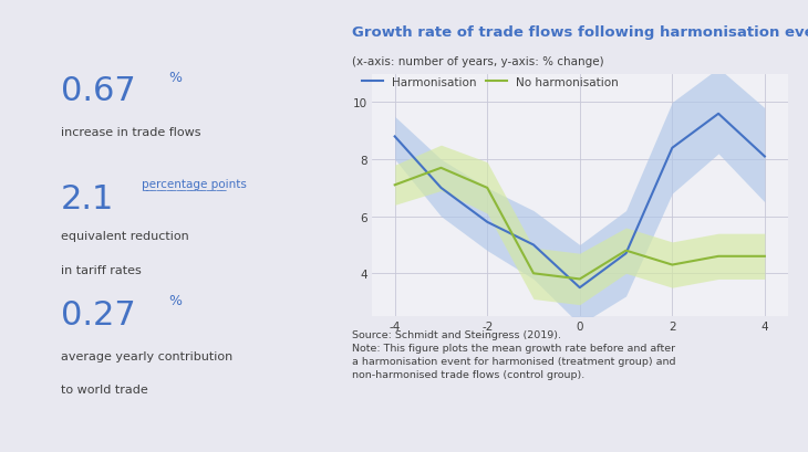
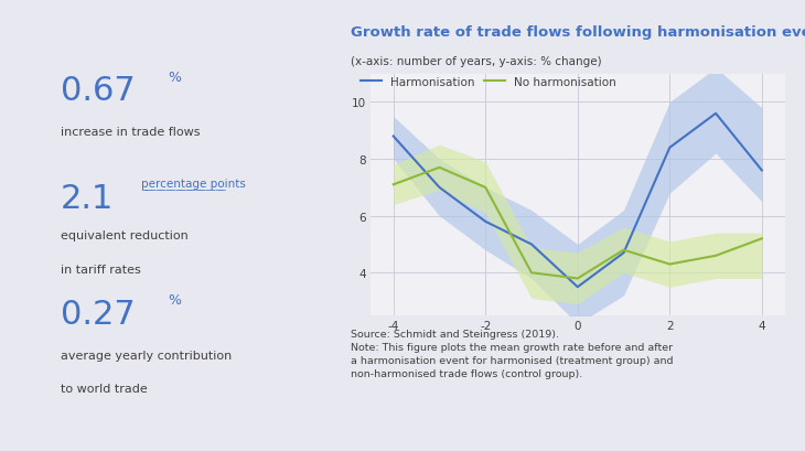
Harmonisation/4: 8.1 -> 7.6
No harmonisation/4: 4.6 -> 5.2
